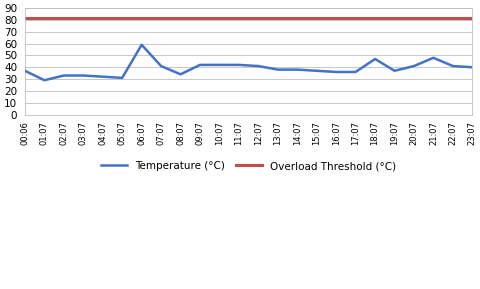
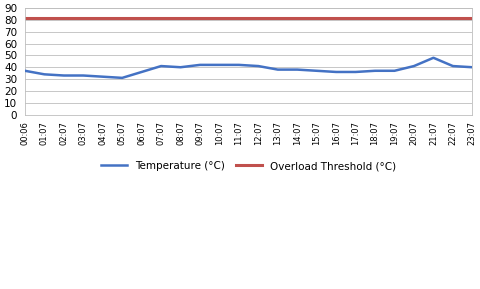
01:07: 29 -> 34
06:07: 59 -> 36
08:07: 34 -> 40
18:07: 47 -> 37
